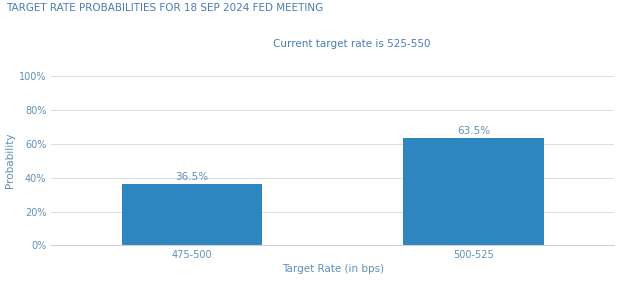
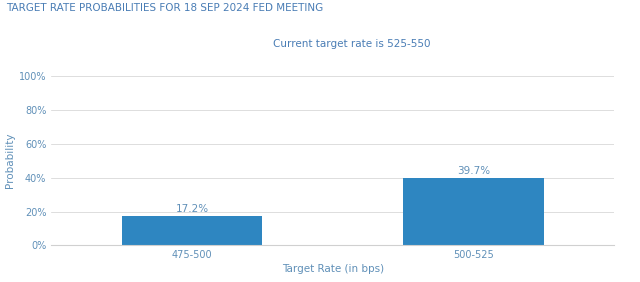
475-500: 36.5% -> 17.2%
500-525: 63.5% -> 39.7%
